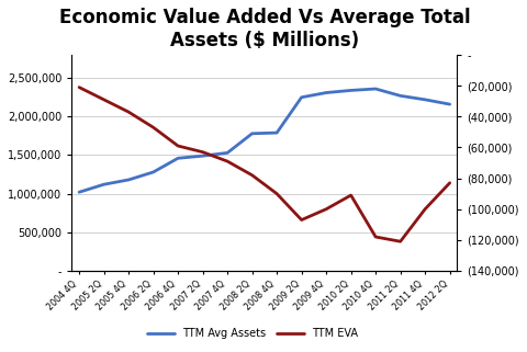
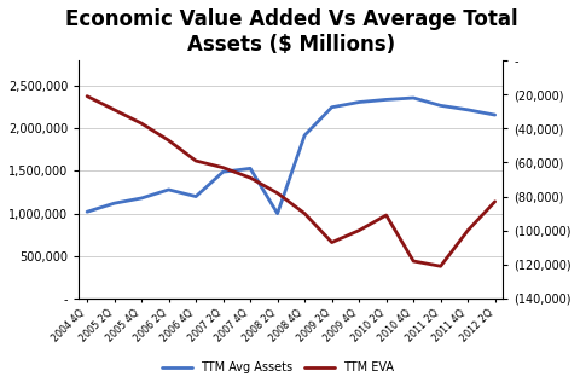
TTM Avg Assets/2006 4Q: 1,460,000 -> 1,200,000
TTM Avg Assets/2008 2Q: 1,780,000 -> 1,000,000
TTM Avg Assets/2008 4Q: 1,790,000 -> 1,920,000
